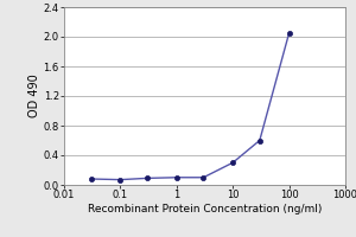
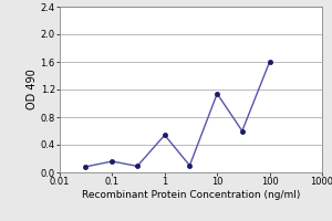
0.1: 0.07 -> 0.16
1: 0.10 -> 0.54
10: 0.30 -> 1.14
100: 2.05 -> 1.60
